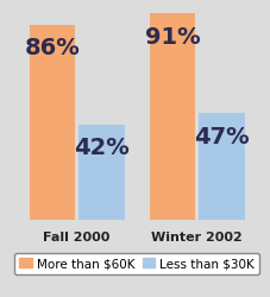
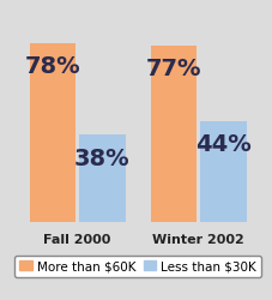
More than $60K/Fall 2000: 86% -> 78%
Less than $30K/Fall 2000: 42% -> 38%
More than $60K/Winter 2002: 91% -> 77%
Less than $30K/Winter 2002: 47% -> 44%
